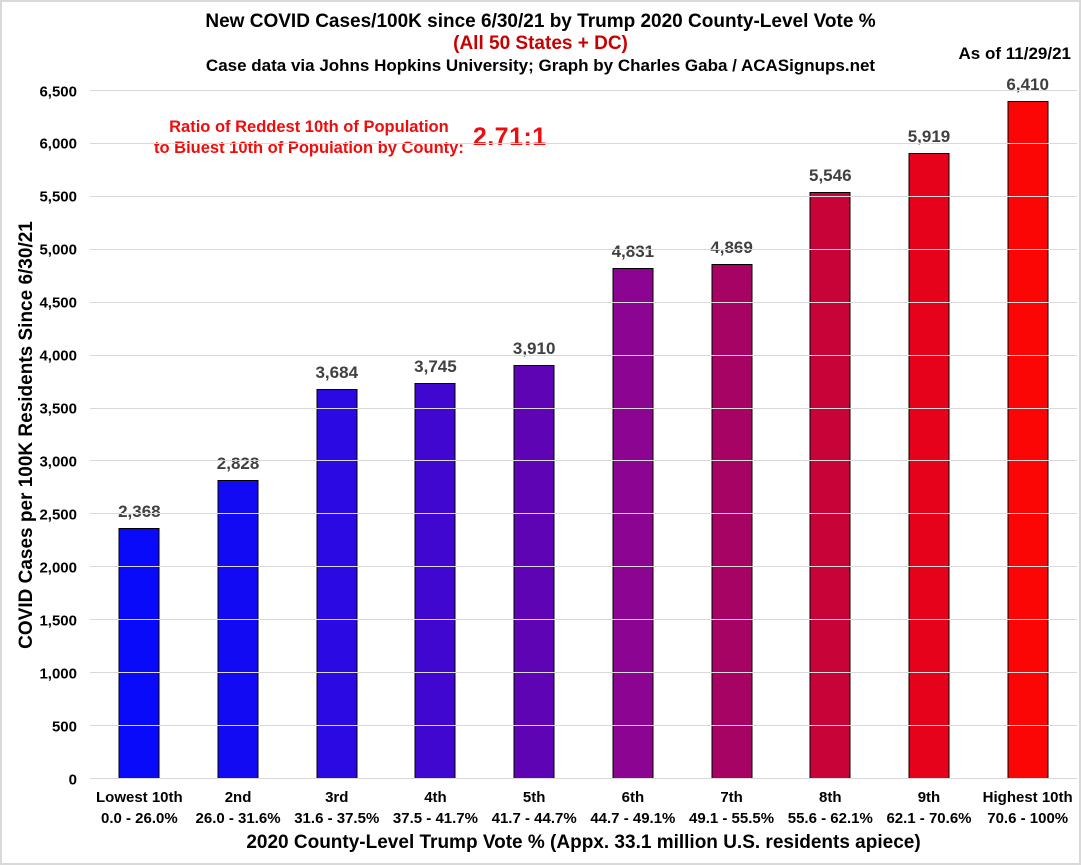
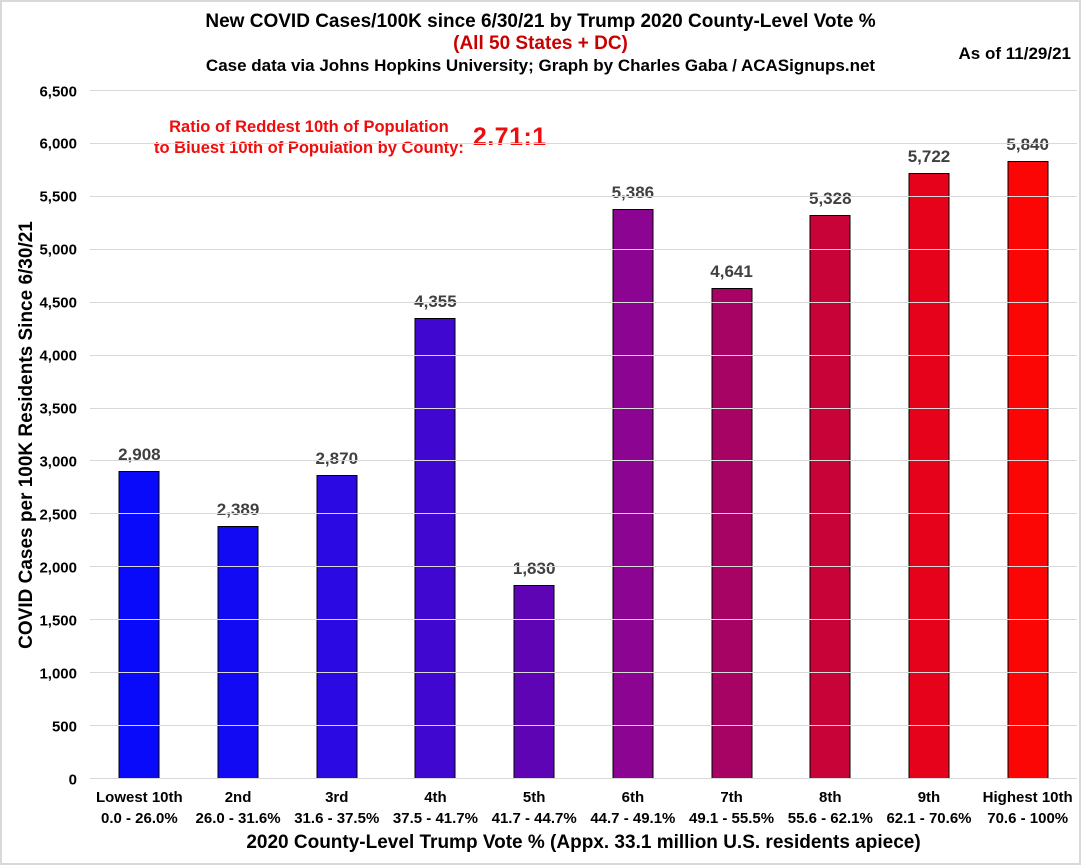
Lowest 10th: 2,368 -> 2,908
2nd: 2,828 -> 2,389
3rd: 3,684 -> 2,870
4th: 3,745 -> 4,355
5th: 3,910 -> 1,830
6th: 4,831 -> 5,386
7th: 4,869 -> 4,641
8th: 5,546 -> 5,328
9th: 5,919 -> 5,722
Highest 10th: 6,410 -> 5,840
